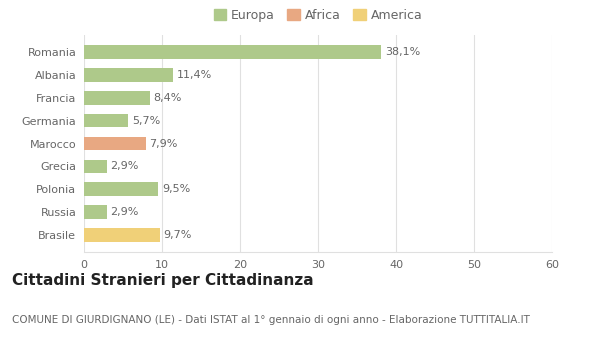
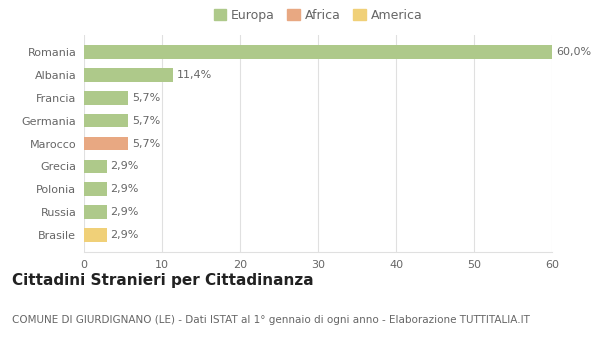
Romania: 38,1% -> 60,0%
Francia: 8,4% -> 5,7%
Marocco: 7,9% -> 5,7%
Polonia: 9,5% -> 2,9%
Brasile: 9,7% -> 2,9%
